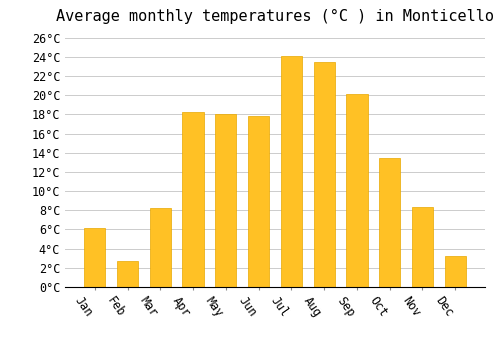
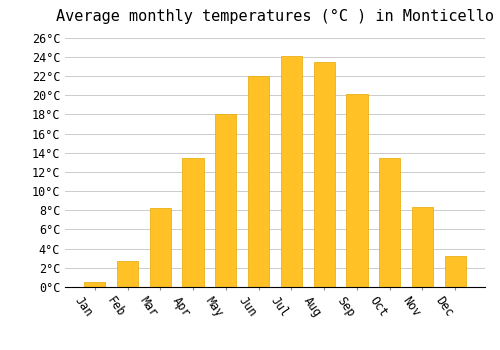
Jan: 6.2°C -> 0.5°C
Apr: 18.2°C -> 13.4°C
Jun: 17.8°C -> 22.0°C
